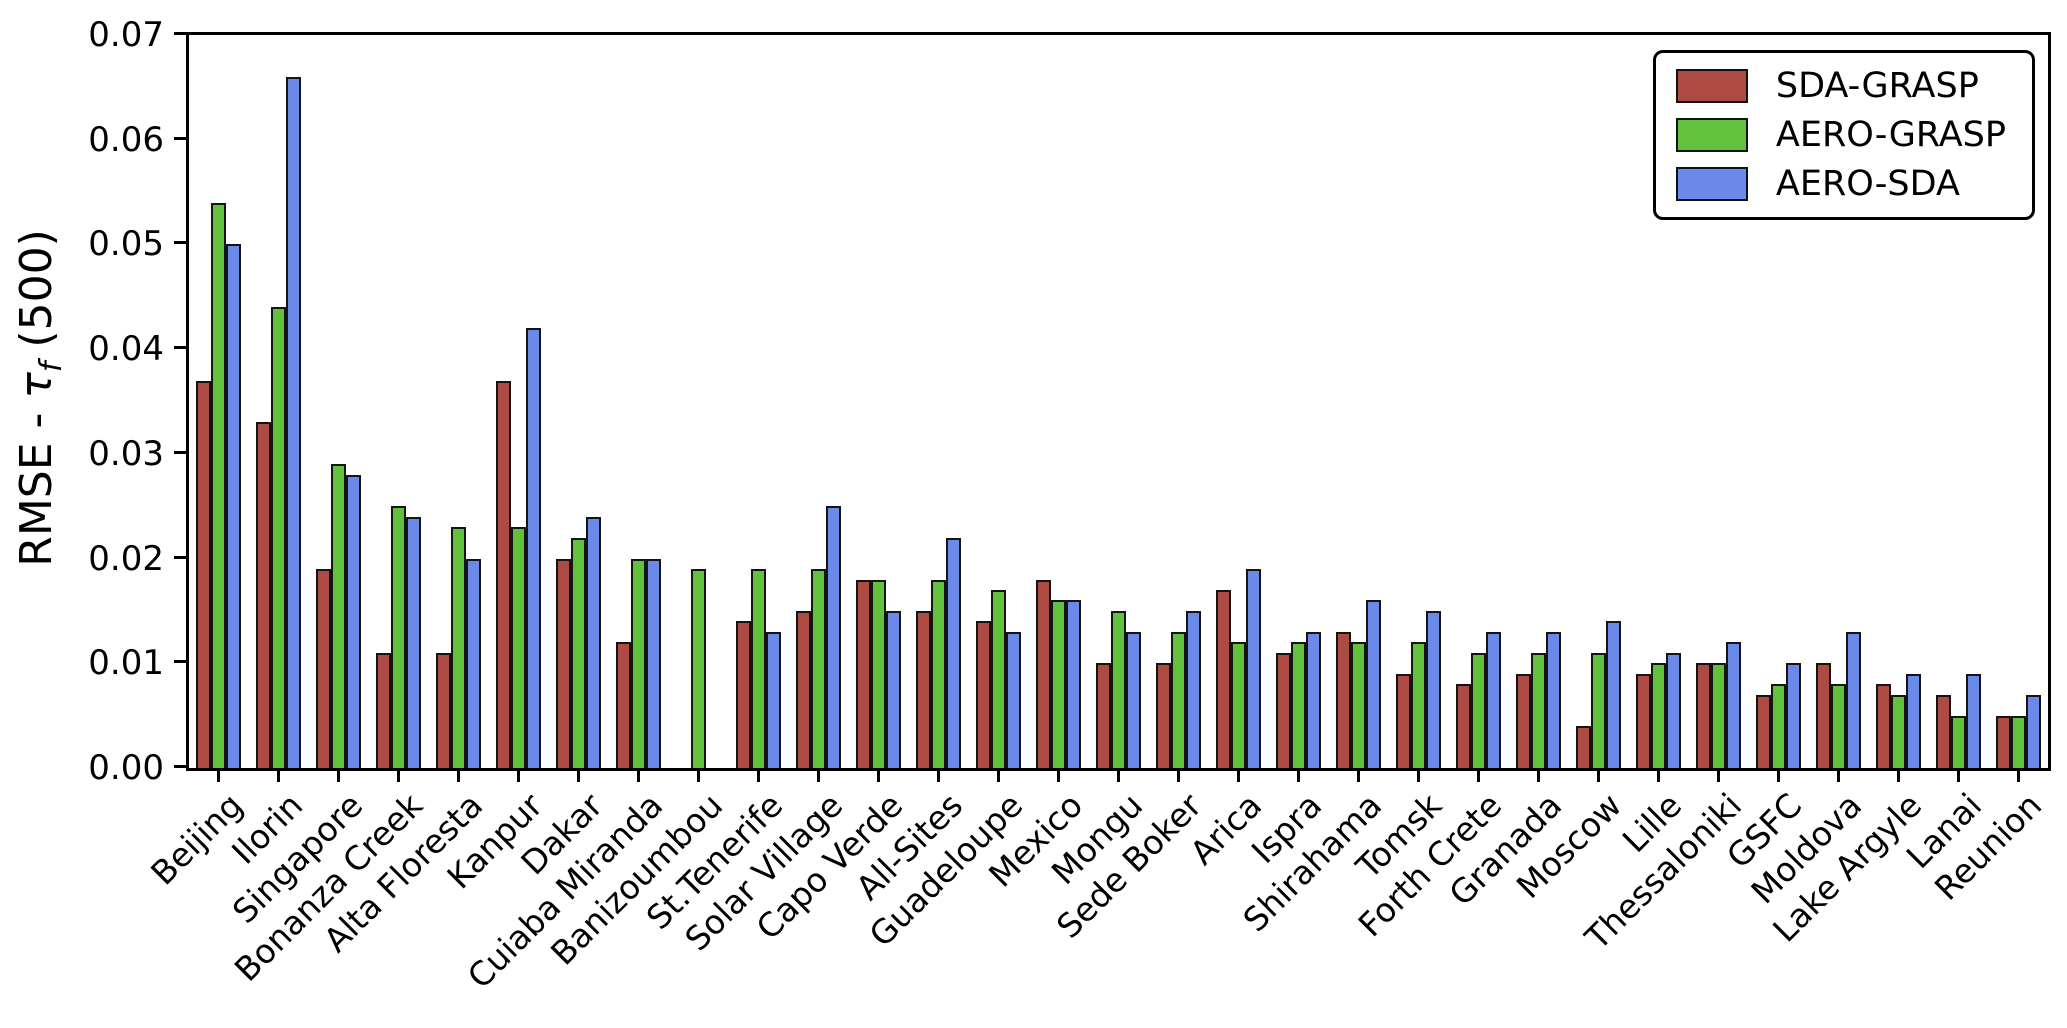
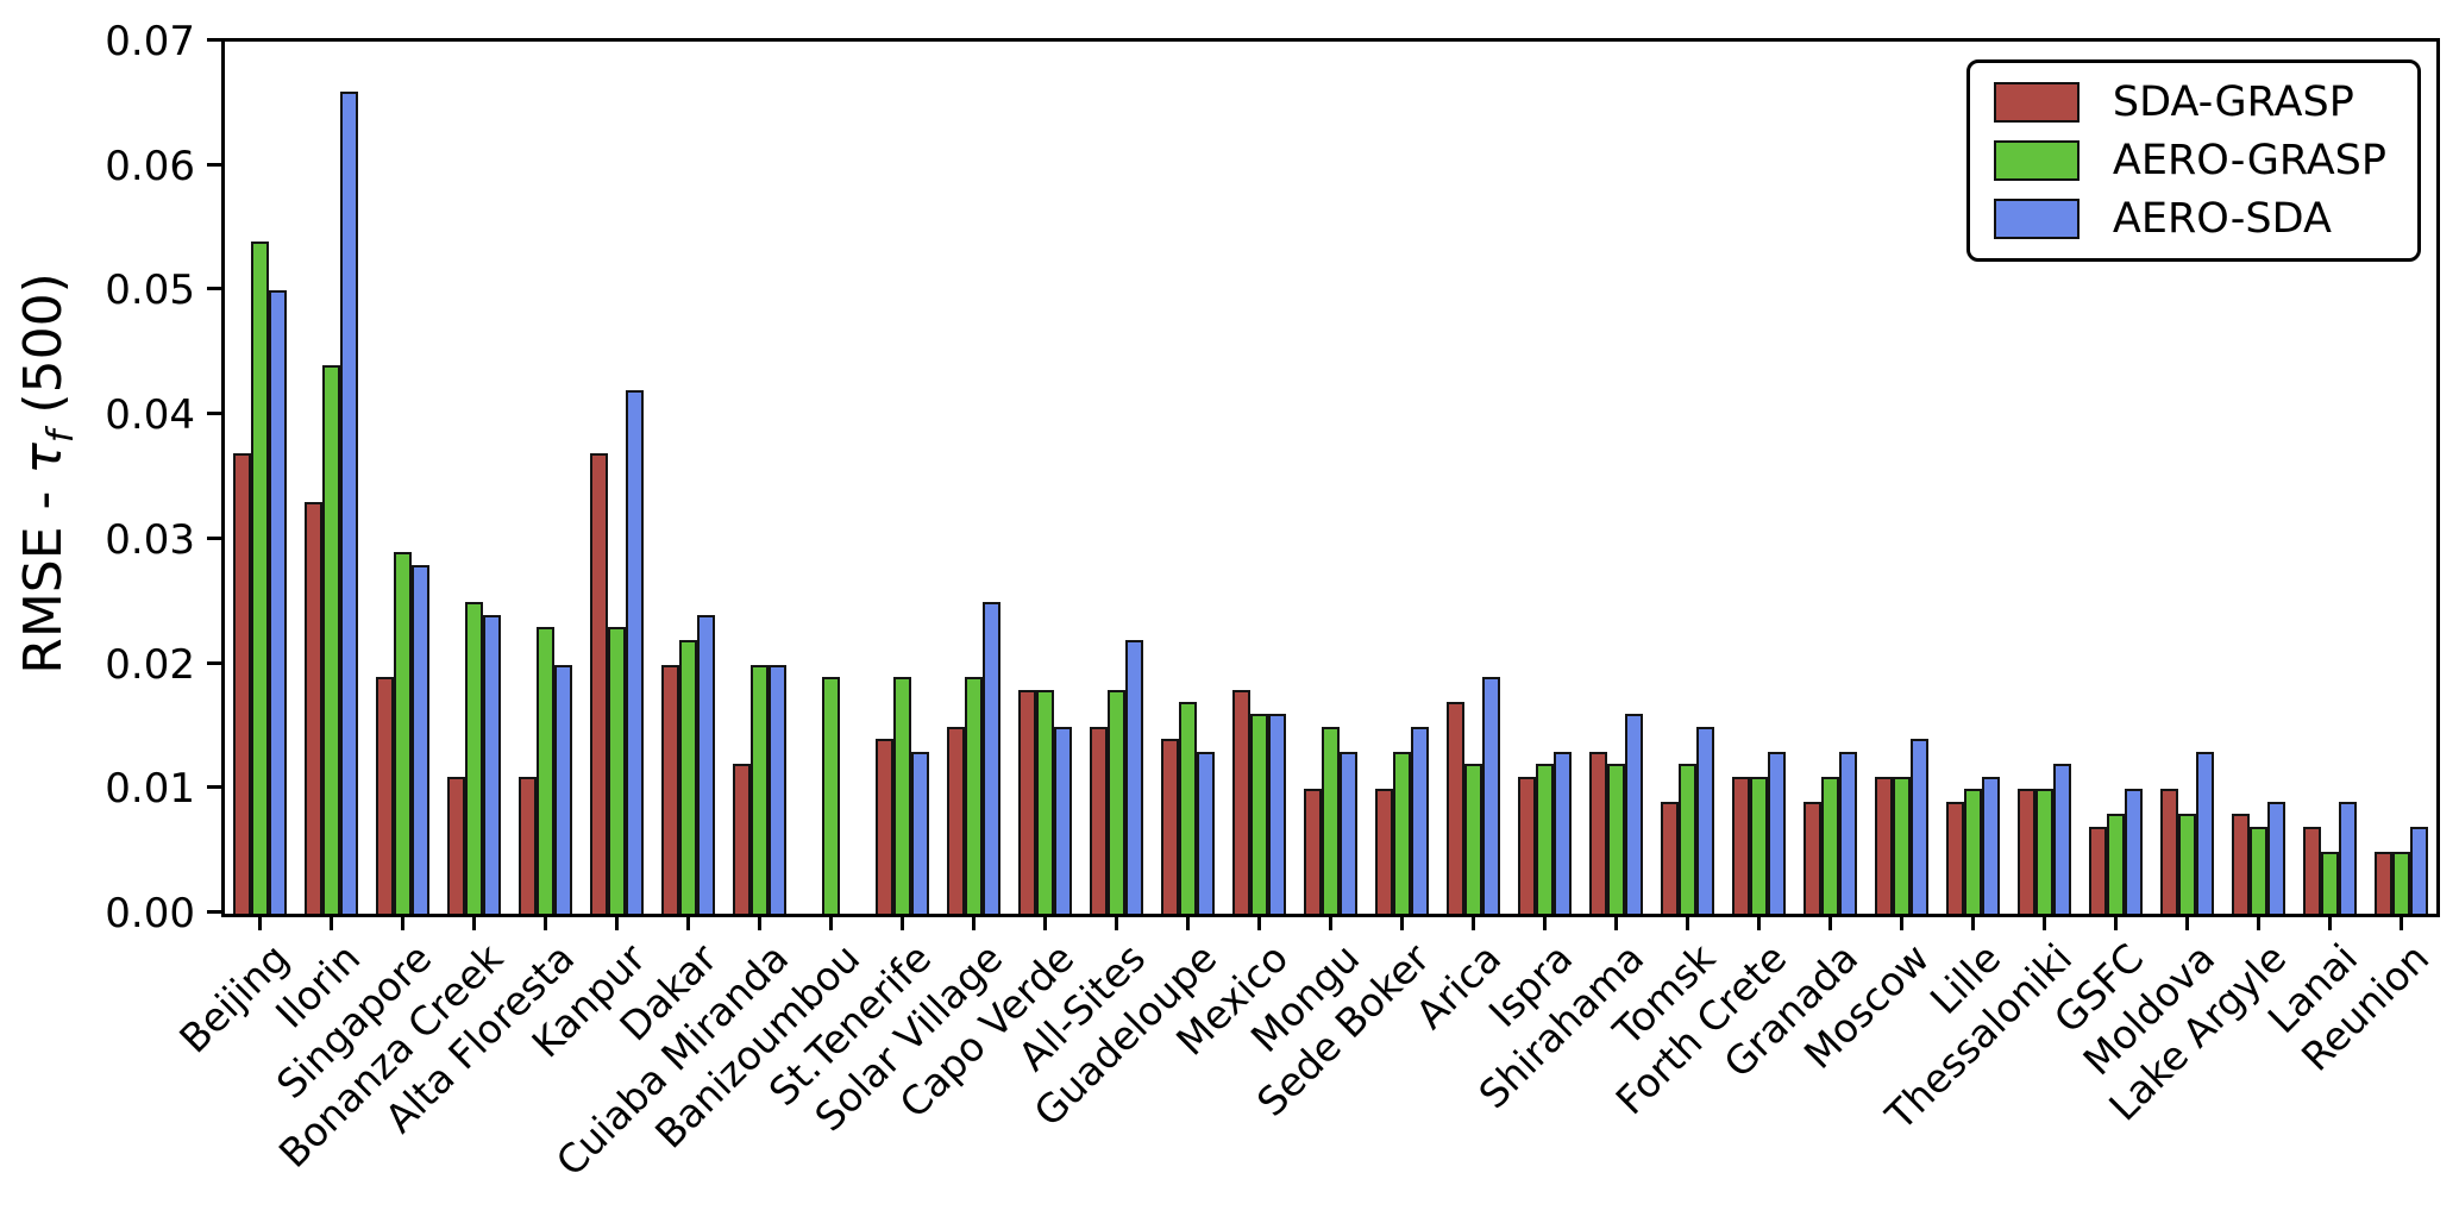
SDA-GRASP/Forth Crete: 0.008 -> 0.011
SDA-GRASP/Moscow: 0.004 -> 0.011
